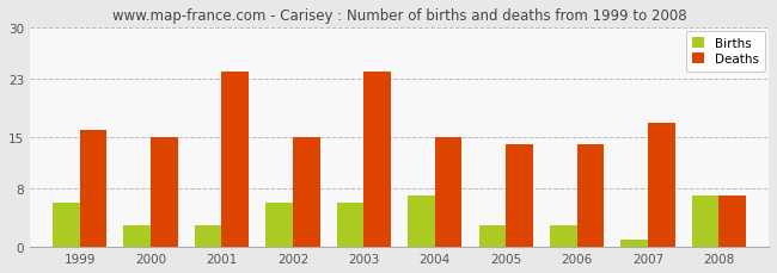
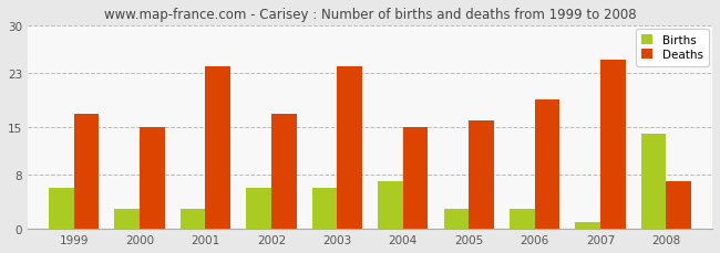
Deaths/1999: 16 -> 17
Deaths/2002: 15 -> 17
Deaths/2005: 14 -> 16
Deaths/2006: 14 -> 19
Deaths/2007: 17 -> 25
Births/2008: 7 -> 14
